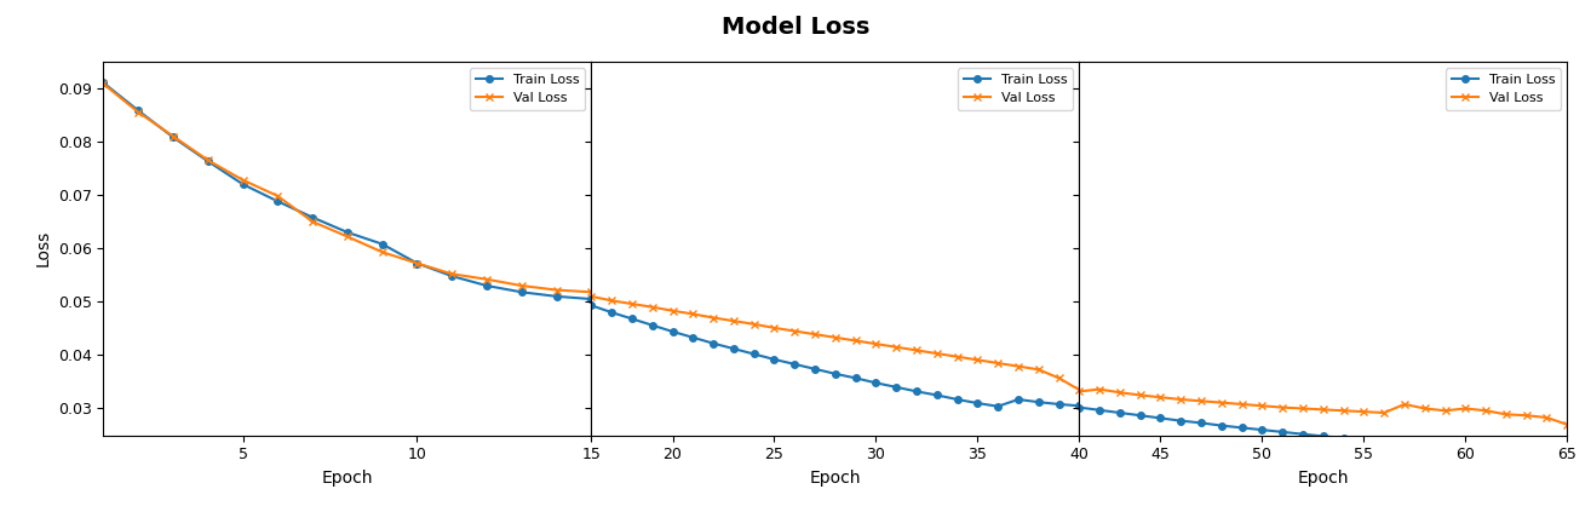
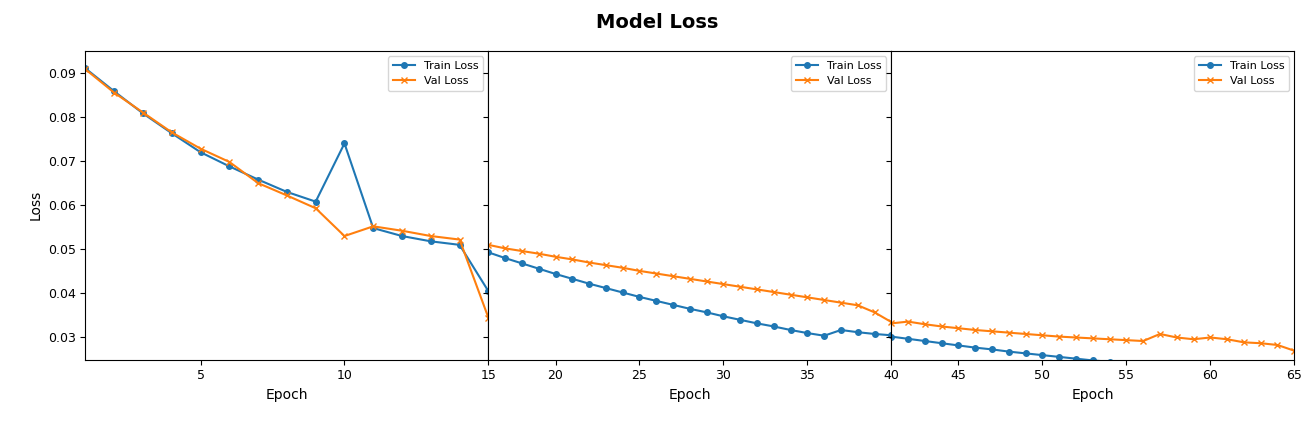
Train Loss/10: 0.0572 -> 0.0740
Val Loss/10: 0.0572 -> 0.0530
Train Loss/15: 0.0505 -> 0.0405
Val Loss/15: 0.0518 -> 0.0345
